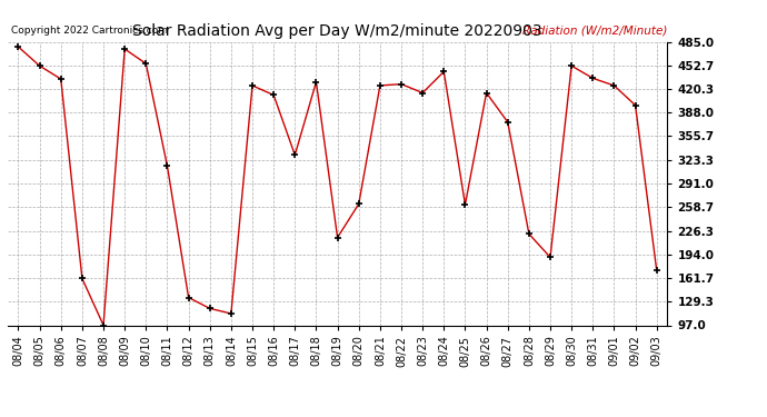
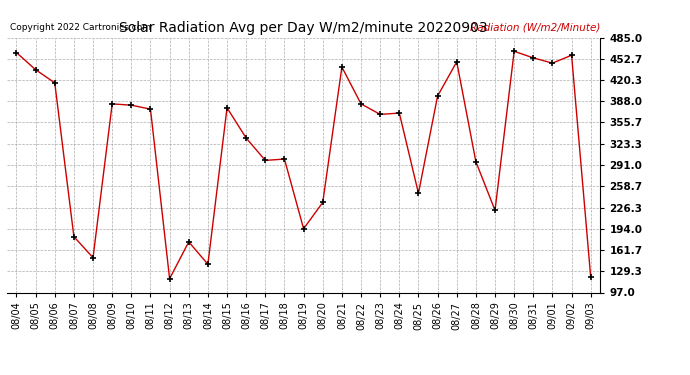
08/04: 478 -> 462
08/05: 452 -> 436
08/06: 434 -> 416
08/07: 161 -> 182
08/08: 97 -> 150
08/09: 475 -> 384
08/10: 455 -> 382
08/11: 315 -> 376
08/12: 135 -> 118
08/13: 120 -> 174
08/14: 113 -> 140
08/15: 425 -> 378
08/16: 412 -> 332
08/17: 330 -> 298
08/18: 430 -> 300
08/19: 217 -> 194
08/20: 263 -> 234
08/21: 425 -> 440
08/22: 427 -> 384
08/23: 415 -> 368
08/24: 444 -> 370
08/25: 262 -> 248
08/26: 415 -> 396
08/27: 375 -> 448
08/28: 222 -> 296
08/29: 190 -> 222
08/30: 452 -> 464
08/31: 435 -> 454
09/01: 425 -> 446
09/02: 398 -> 458
09/03: 172 -> 120
